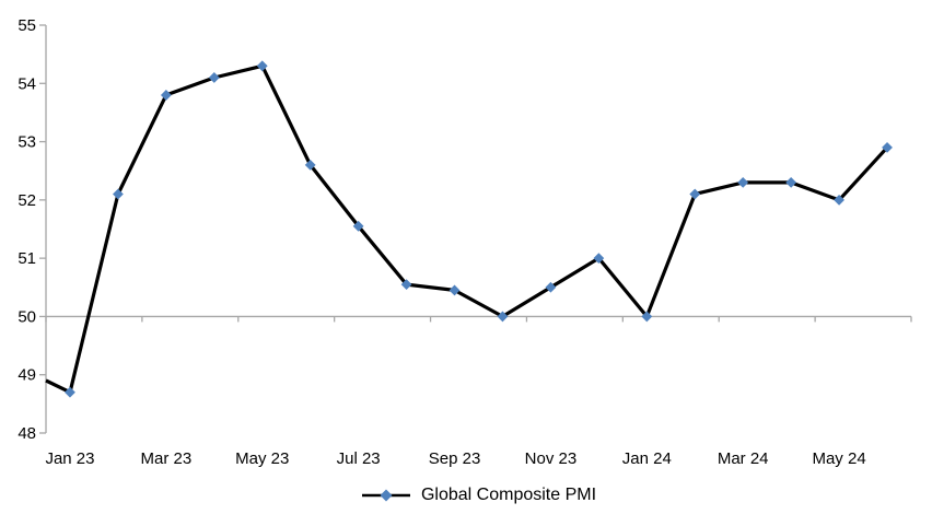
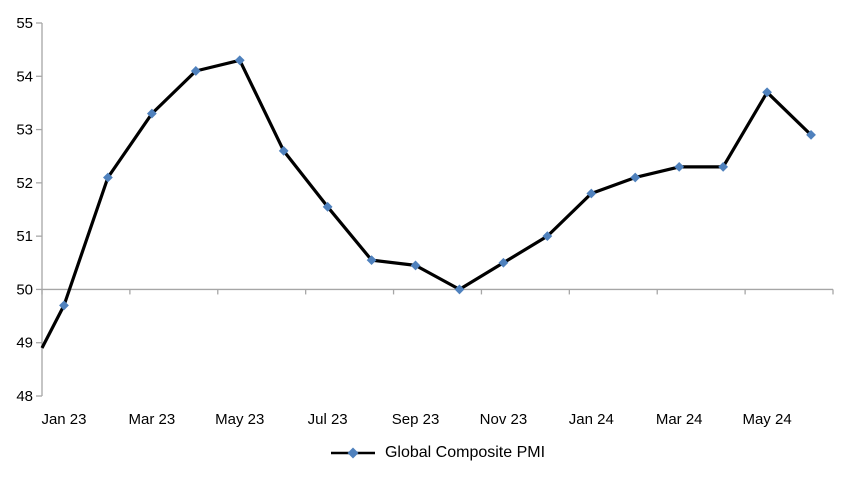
Jan 23: 48.7 -> 49.7
Mar 23: 53.8 -> 53.3
Jan 24: 50.0 -> 51.8
May 24: 52.0 -> 53.7
